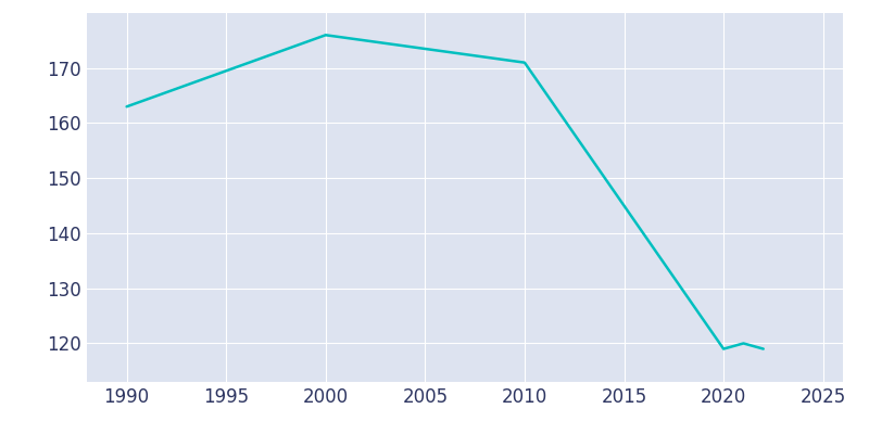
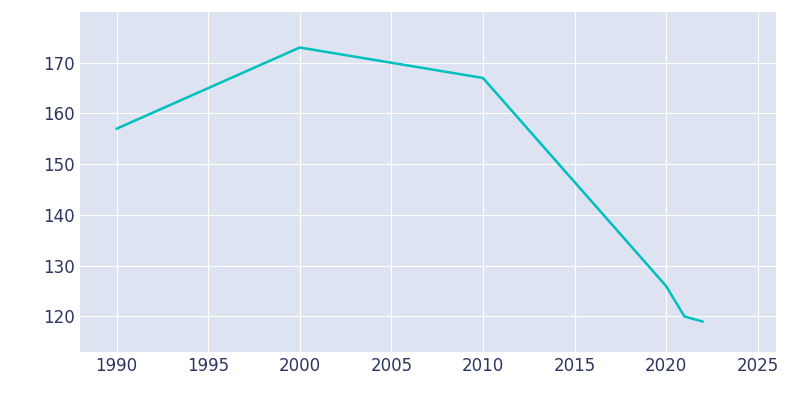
1990: 163 -> 157
2000: 176 -> 173
2010: 171 -> 167
2020: 119 -> 126
